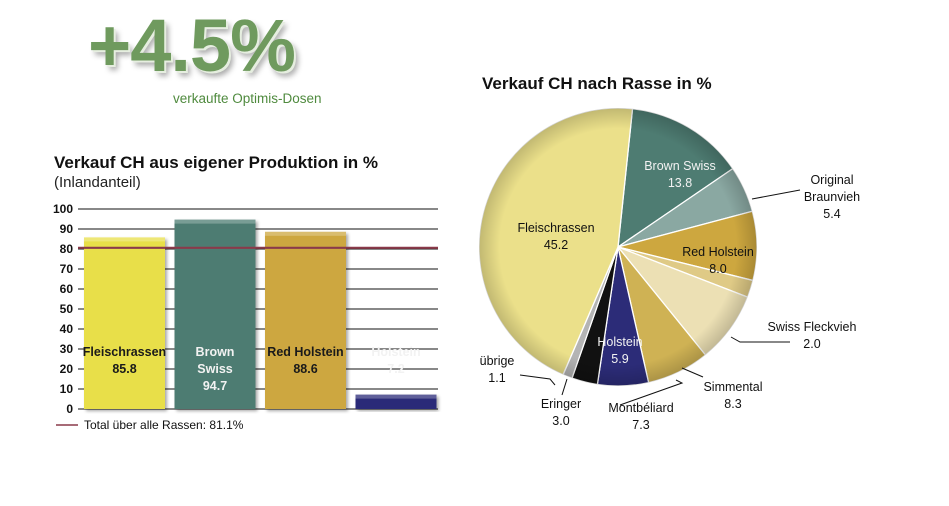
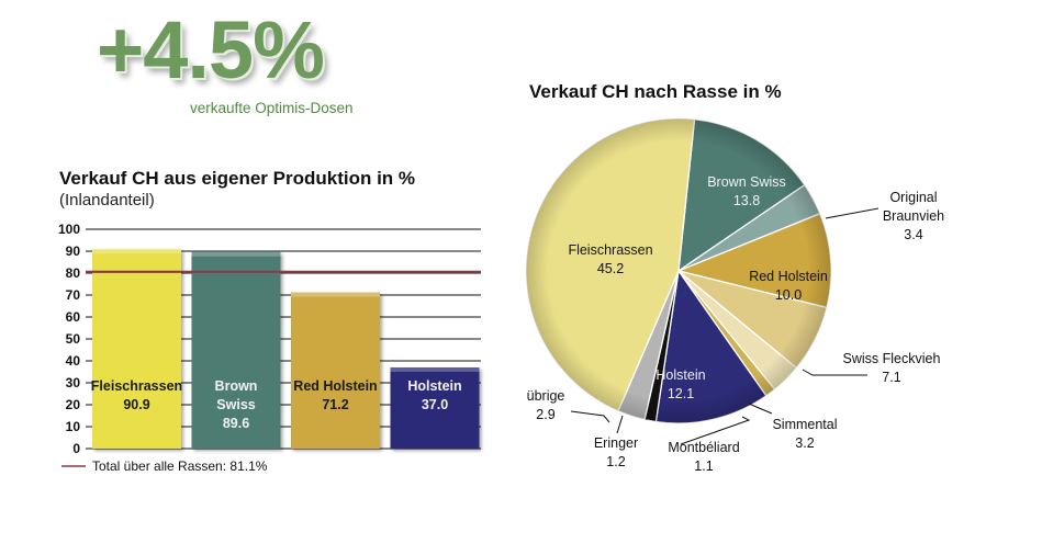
Verkauf CH aus eigener Produktion in %/Fleischrassen: 85.8 -> 90.9
Verkauf CH aus eigener Produktion in %/Brown Swiss: 94.7 -> 89.6
Verkauf CH aus eigener Produktion in %/Red Holstein: 88.6 -> 71.2
Verkauf CH aus eigener Produktion in %/Holstein: 7.2 -> 37.0
Verkauf CH nach Rasse in %/Original Braunvieh: 5.4 -> 3.4
Verkauf CH nach Rasse in %/Red Holstein: 8.0 -> 10.0
Verkauf CH nach Rasse in %/Swiss Fleckvieh: 2.0 -> 7.1
Verkauf CH nach Rasse in %/Simmental: 8.3 -> 3.2
Verkauf CH nach Rasse in %/Montbéliard: 7.3 -> 1.1
Verkauf CH nach Rasse in %/Holstein: 5.9 -> 12.1
Verkauf CH nach Rasse in %/Eringer: 3.0 -> 1.2
Verkauf CH nach Rasse in %/übrige: 1.1 -> 2.9
